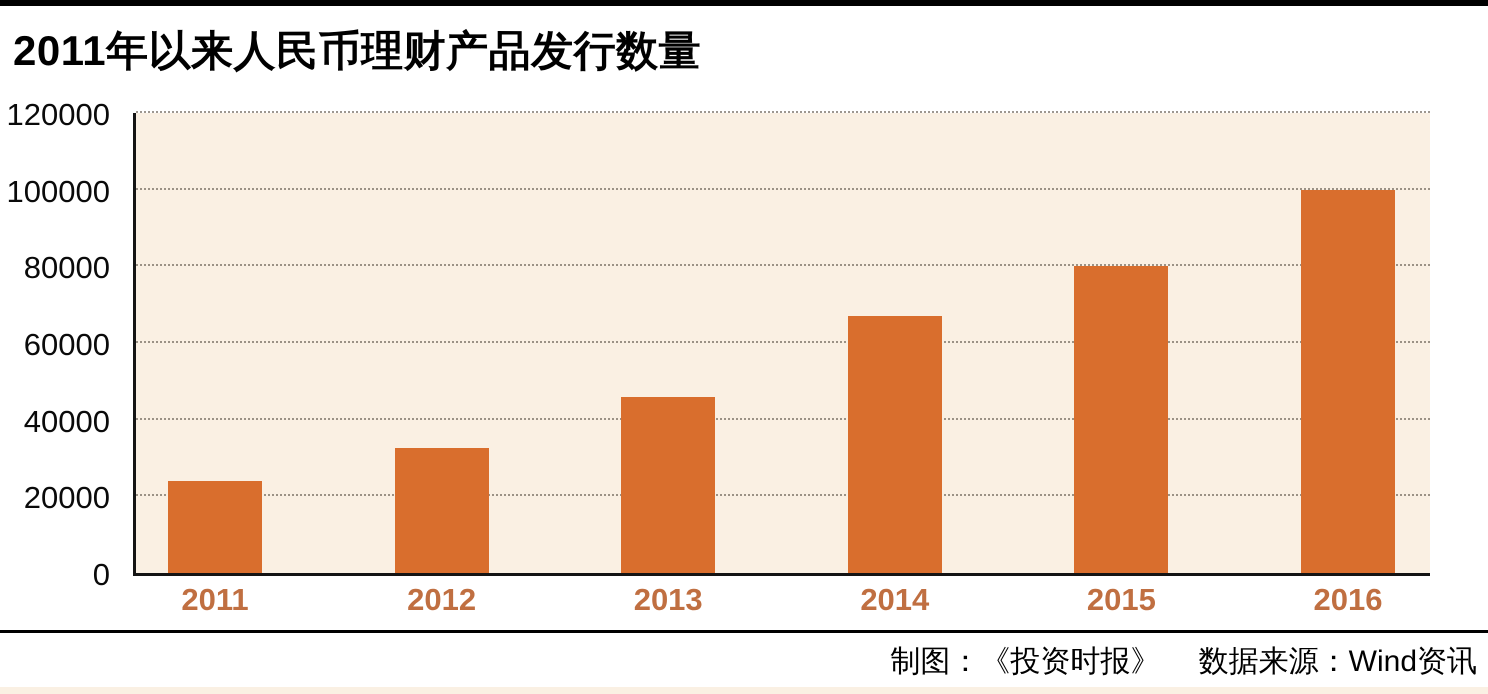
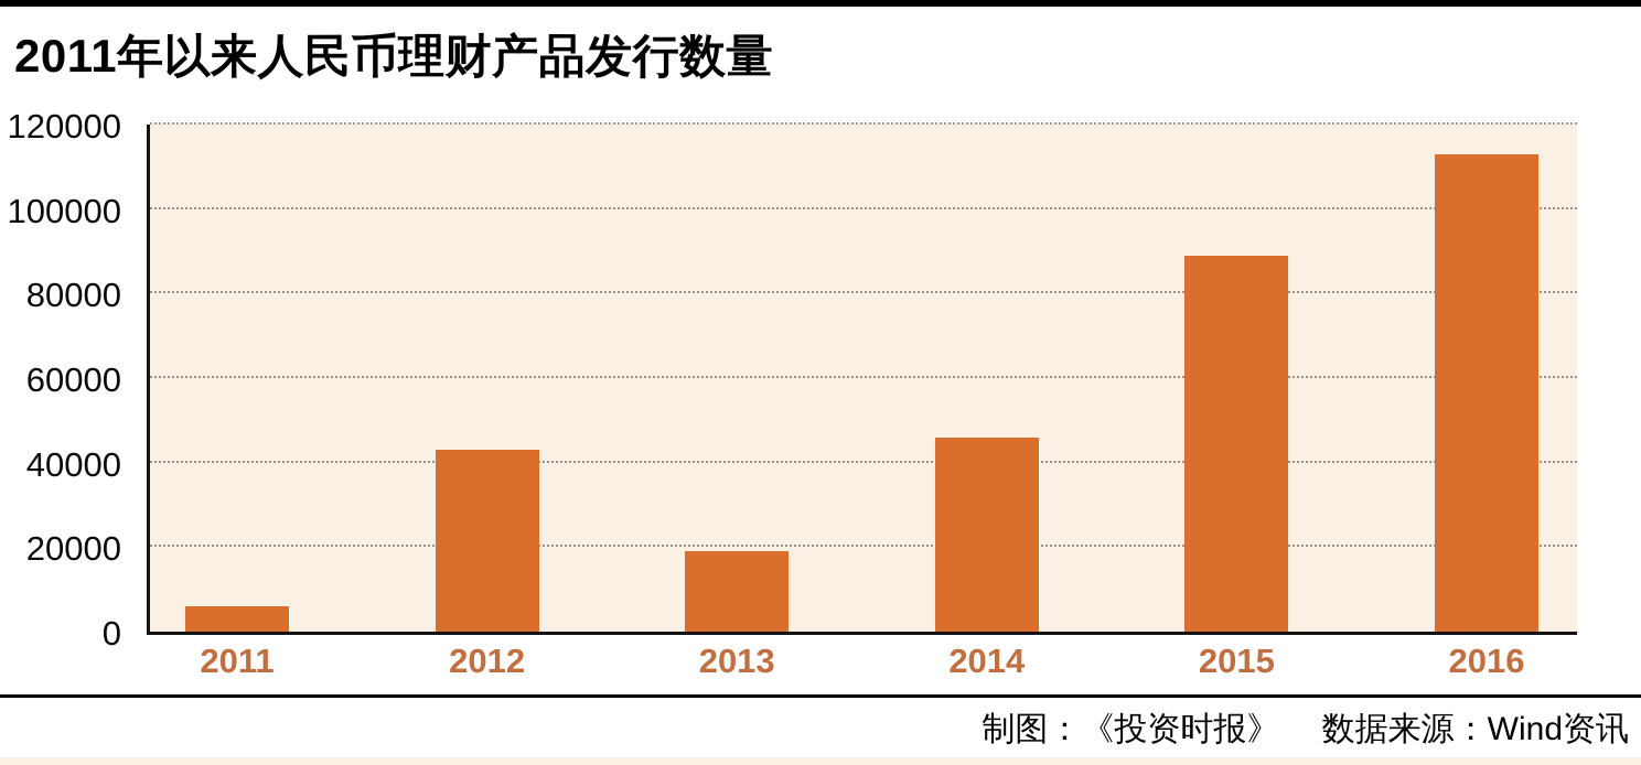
2011: 24000 -> 6000
2012: 32000 -> 43000
2013: 46000 -> 19000
2014: 67000 -> 46000
2015: 80000 -> 89000
2016: 100000 -> 113000
